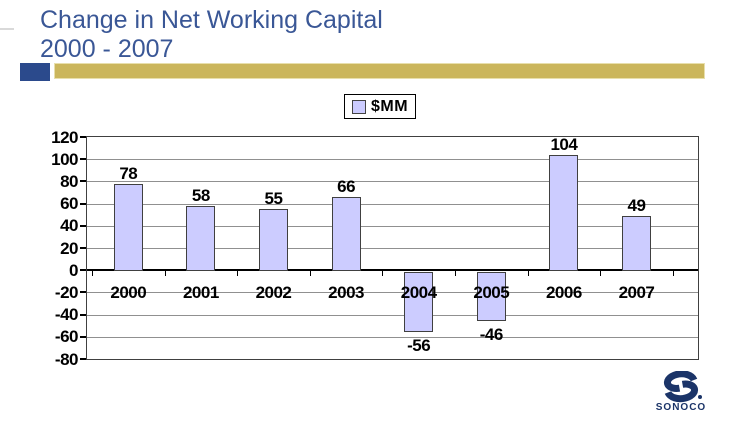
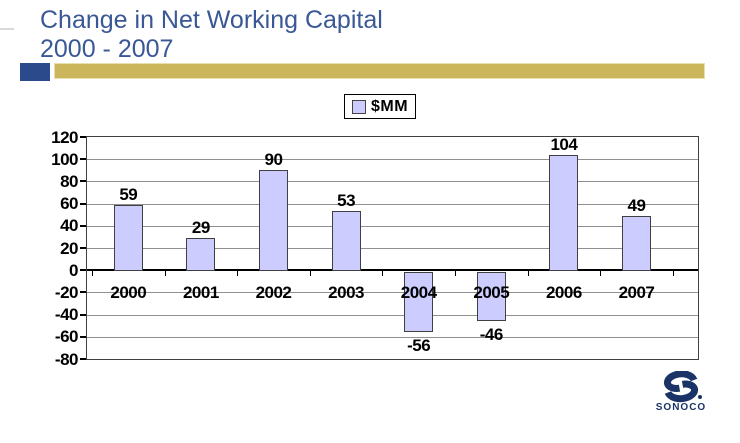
2000: 78 -> 59
2001: 58 -> 29
2002: 55 -> 90
2003: 66 -> 53
